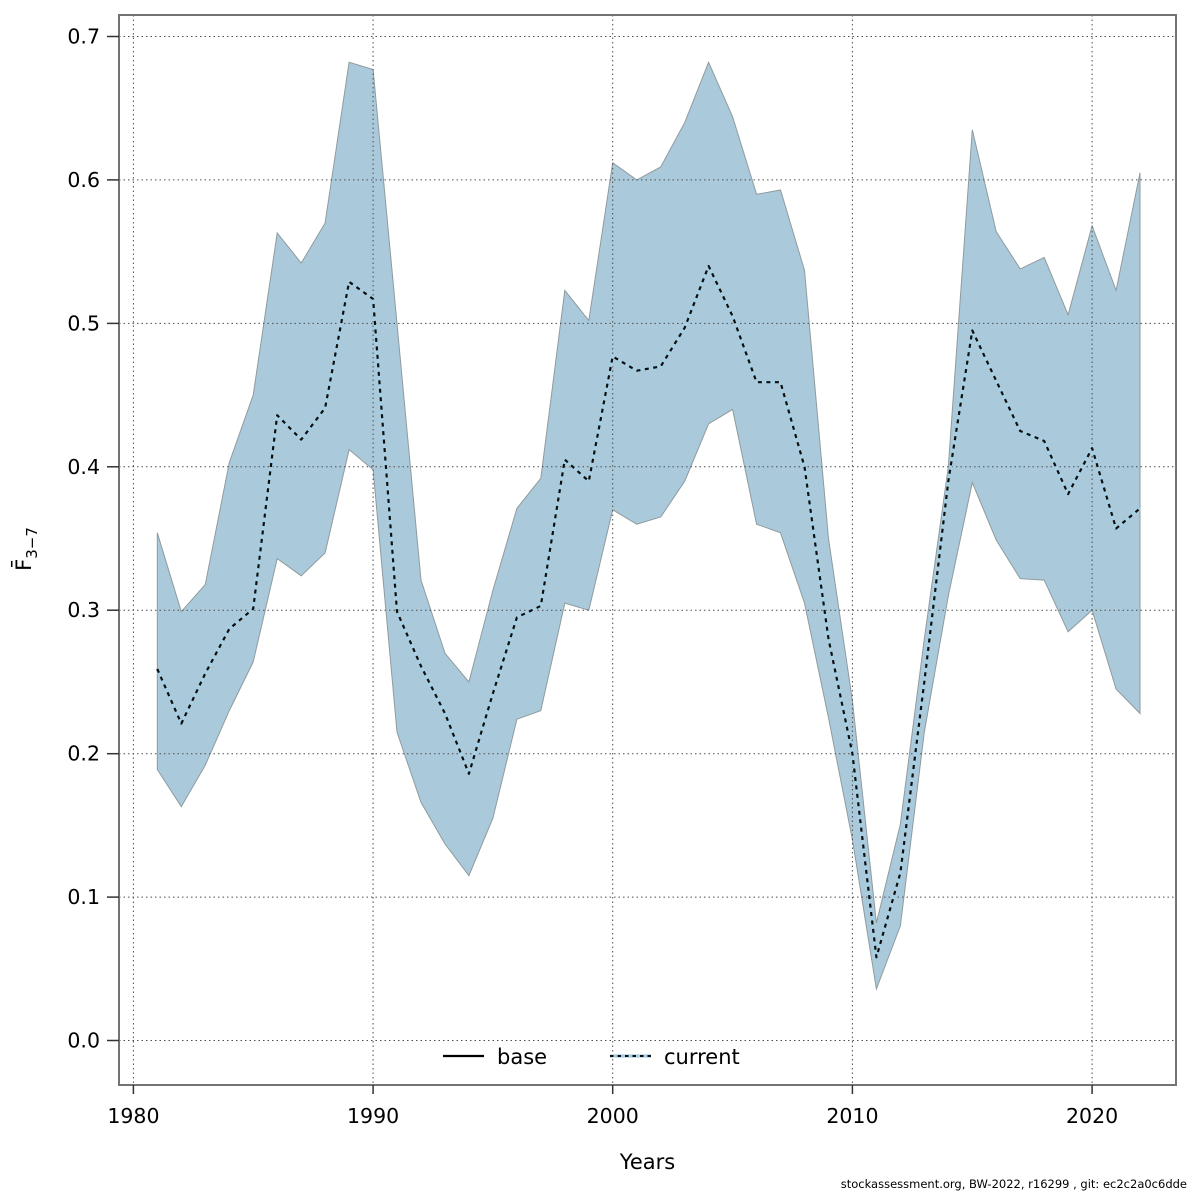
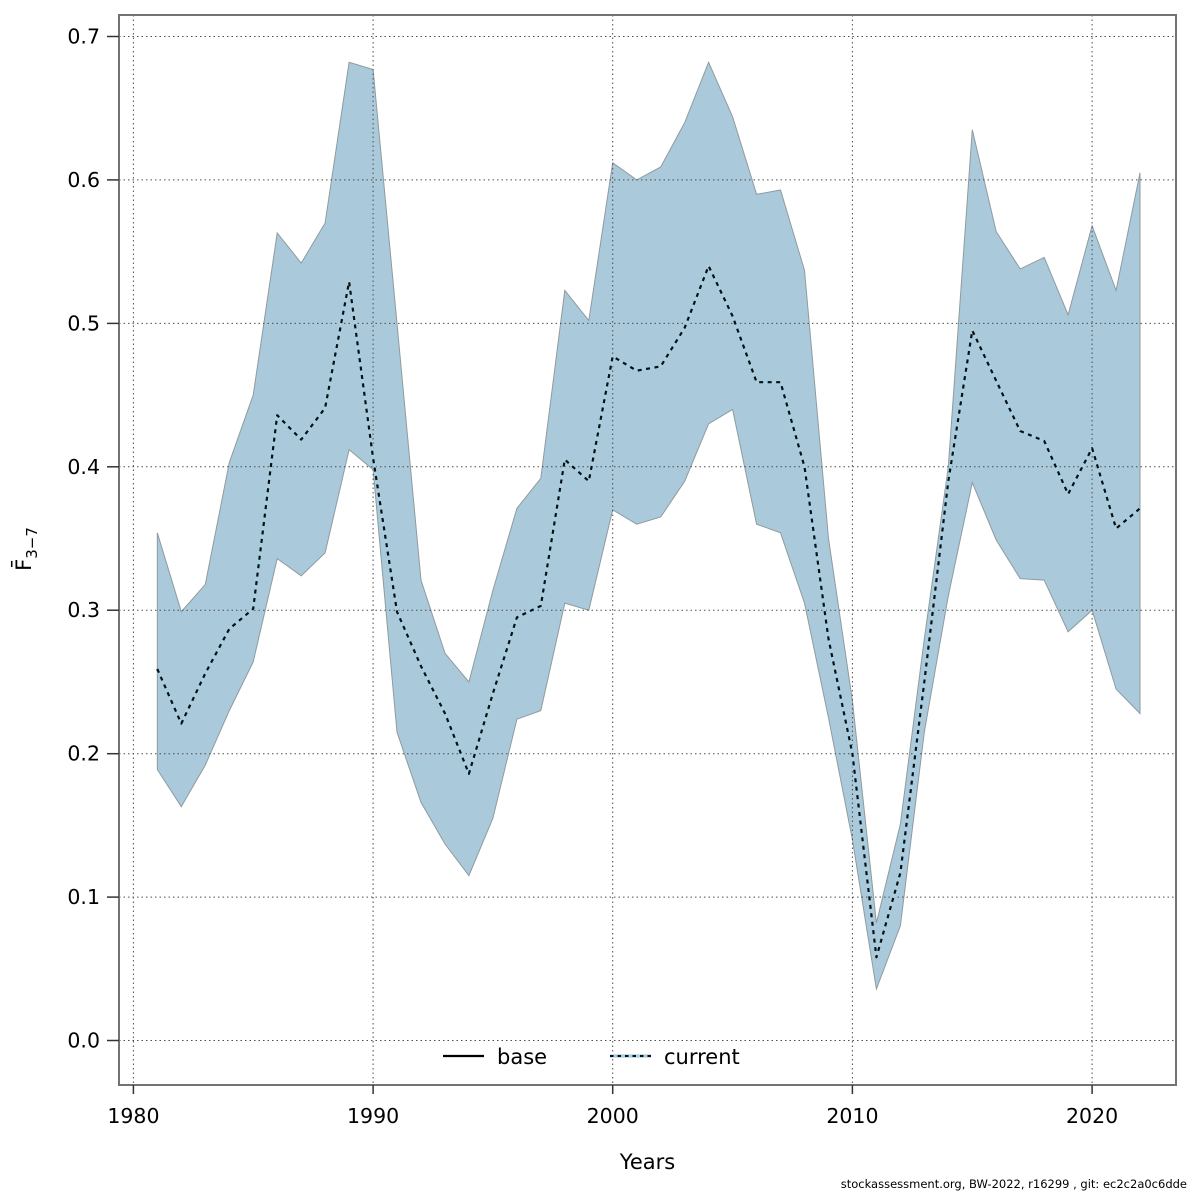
current/1990: 0.517 -> 0.406
